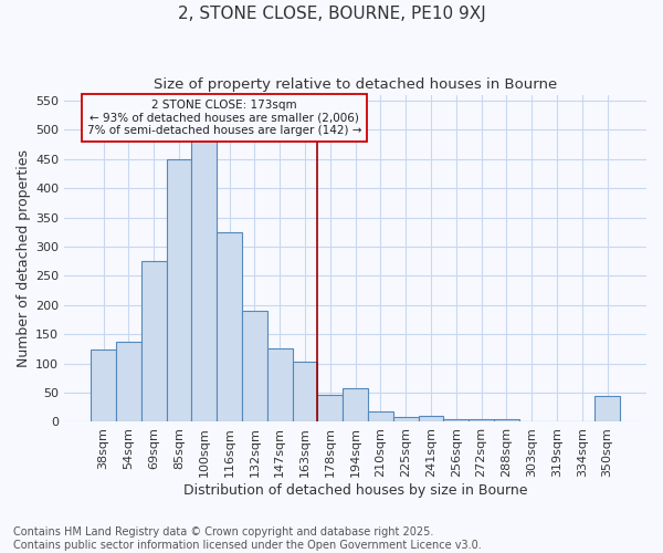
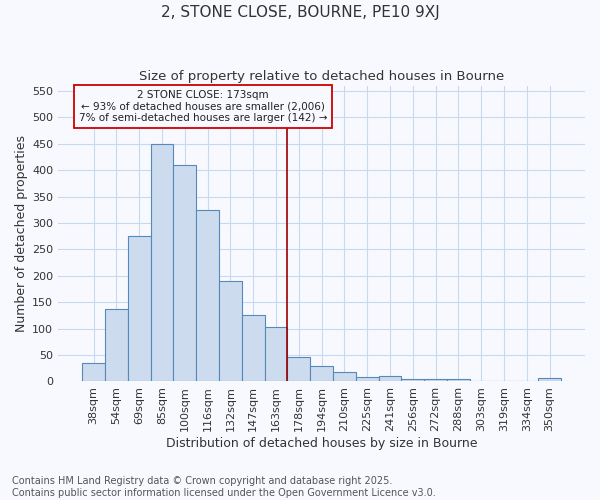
38sqm: 124 -> 35
100sqm: 484 -> 410
194sqm: 58 -> 30
350sqm: 44 -> 6
